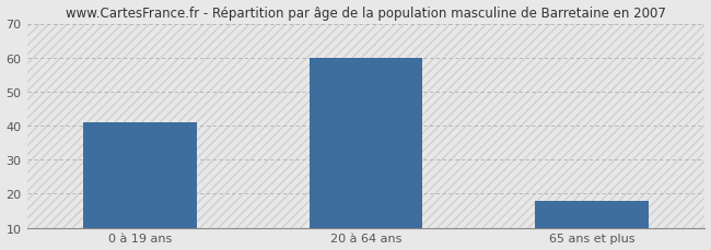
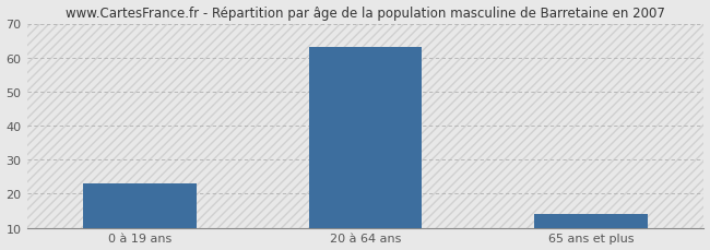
0 à 19 ans: 41 -> 23
20 à 64 ans: 60 -> 63
65 ans et plus: 18 -> 14
